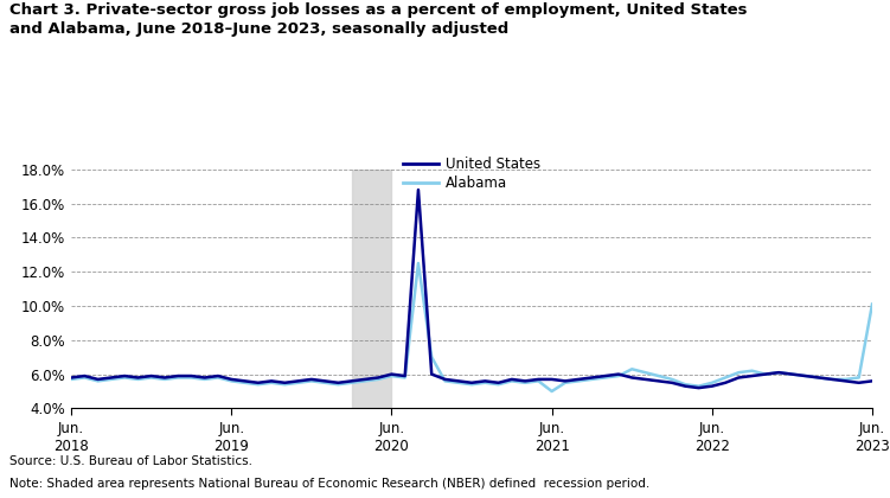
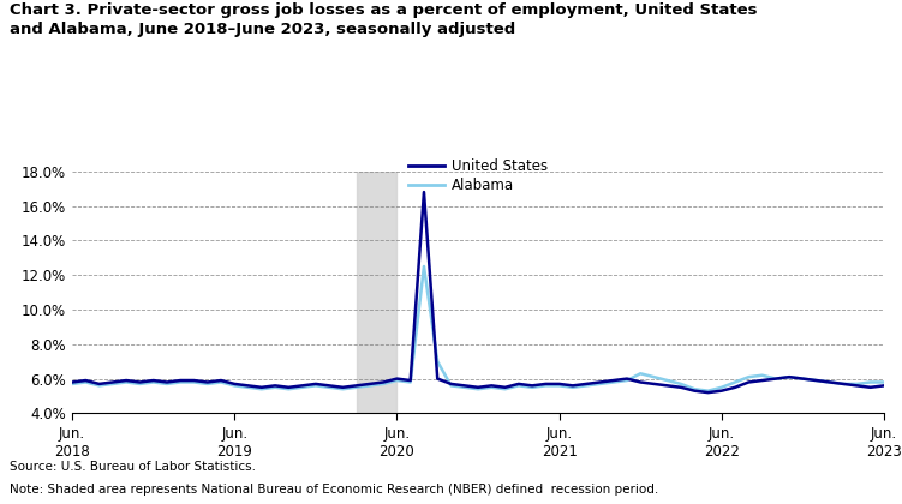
Alabama/Jun. 2021: 5.0% -> 5.6%
Alabama/Jun. 2023: 10.1% -> 5.8%
